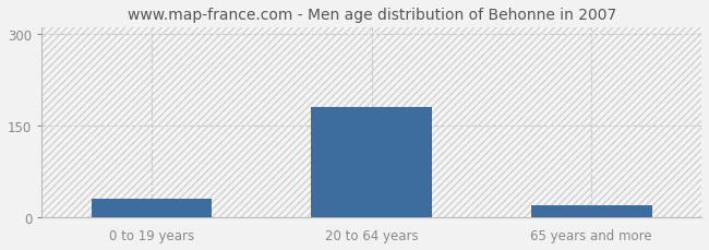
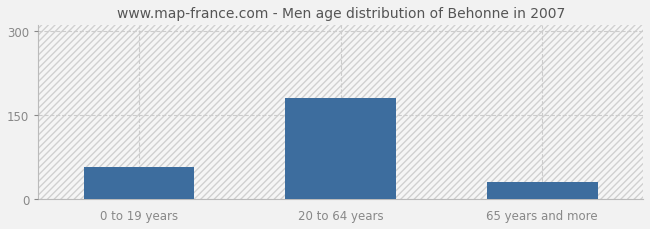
0 to 19 years: 30 -> 58
65 years and more: 20 -> 30
